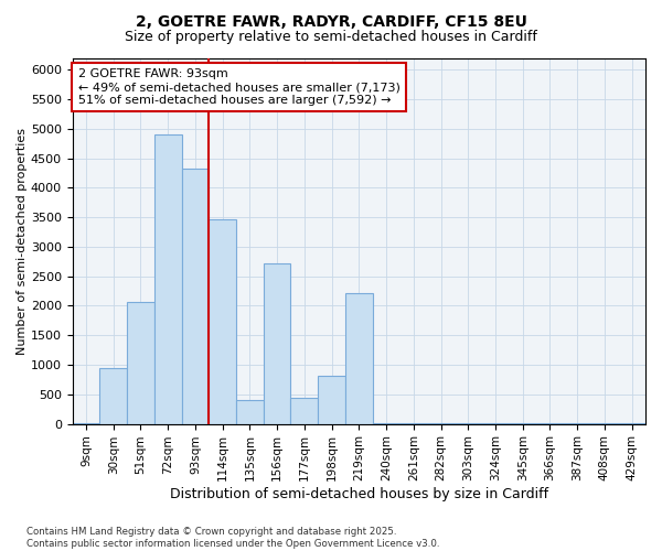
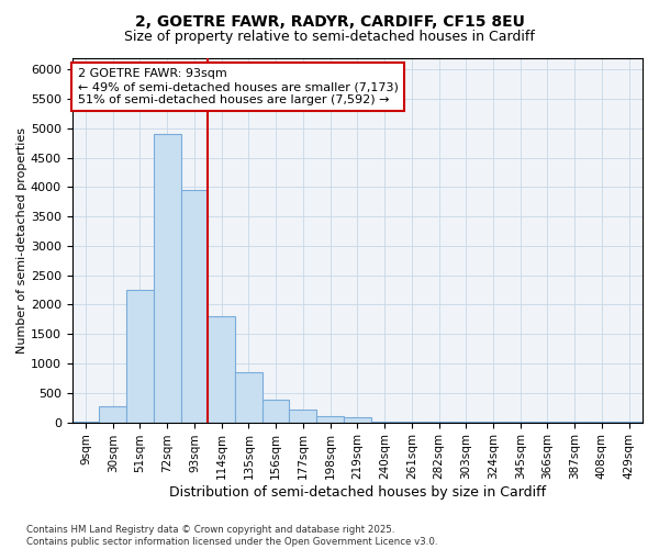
30sqm: 940 -> 280
51sqm: 2060 -> 2250
93sqm: 4320 -> 3950
114sqm: 3460 -> 1800
135sqm: 400 -> 850
156sqm: 2720 -> 380
177sqm: 440 -> 220
198sqm: 820 -> 100
219sqm: 2220 -> 80
